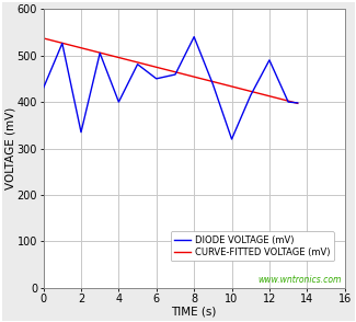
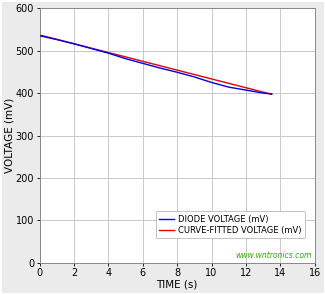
0: 430 -> 535
2: 335 -> 516
4: 400 -> 494
6: 450 -> 470
8: 540 -> 449
10: 320 -> 425
12: 490 -> 407
